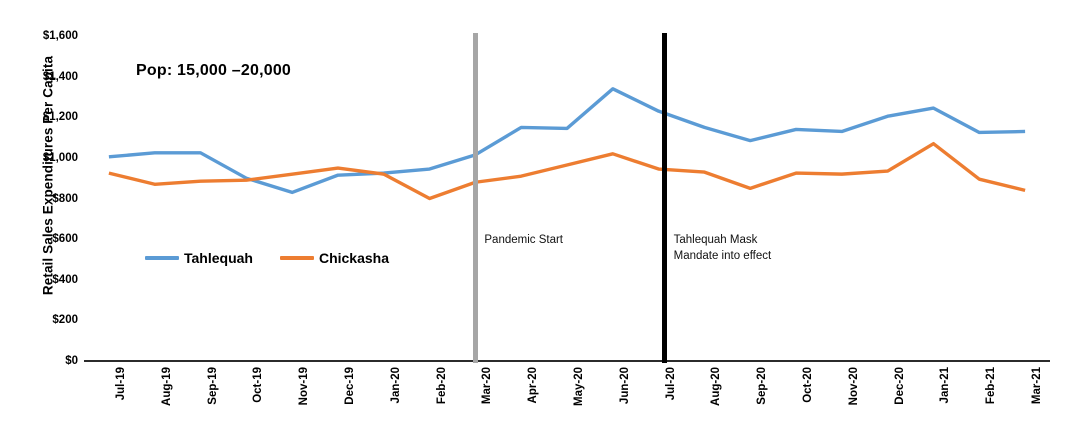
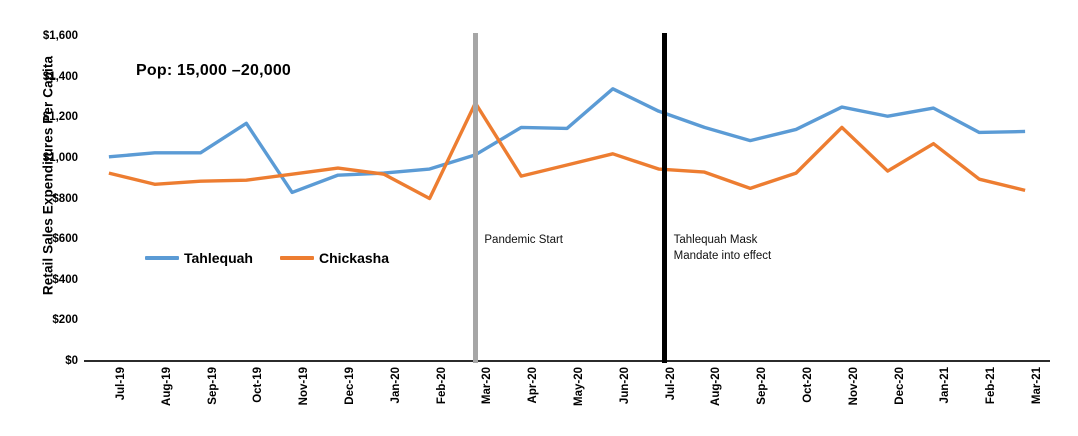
Tahlequah/Oct-19: $900 -> $1170
Chickasha/Mar-20: $880 -> $1270
Tahlequah/Nov-20: $1130 -> $1250
Chickasha/Nov-20: $920 -> $1150
